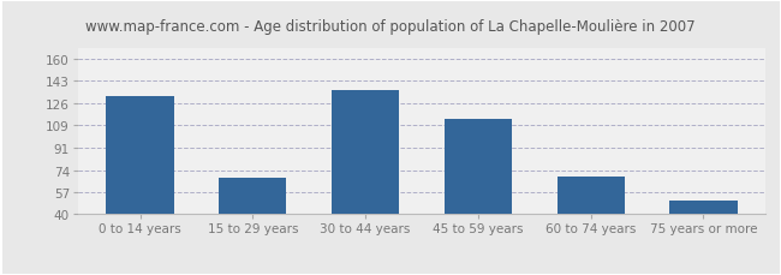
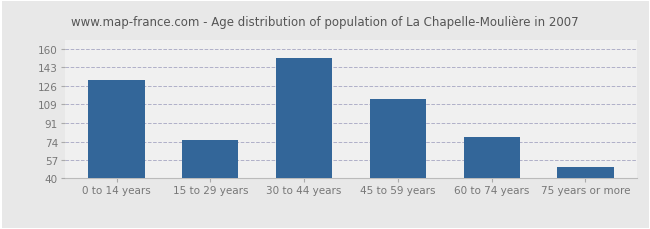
15 to 29 years: 68 -> 76
30 to 44 years: 136 -> 152
60 to 74 years: 69 -> 78
